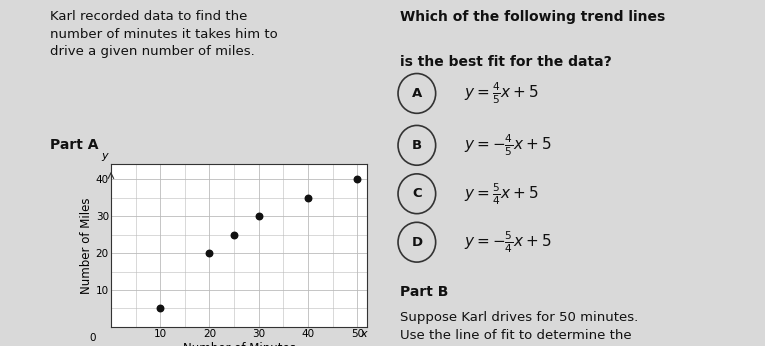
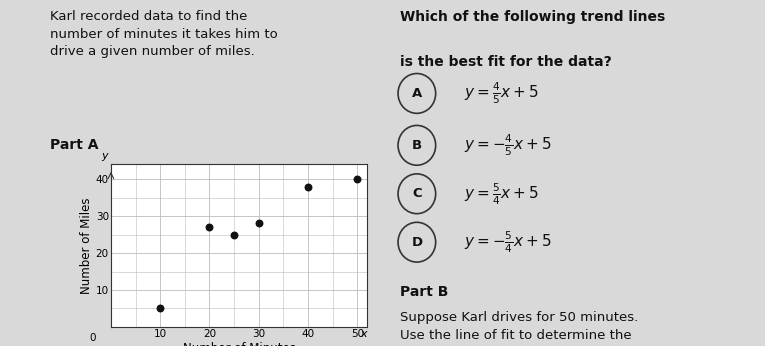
20: 20 -> 27
30: 30 -> 28
40: 35 -> 38
